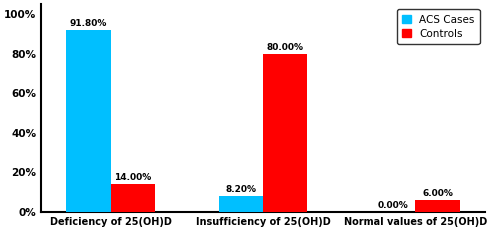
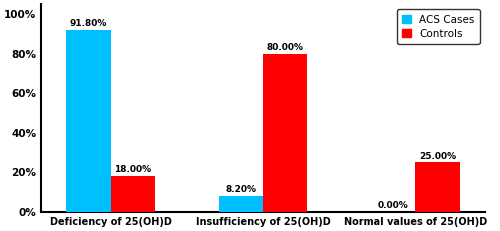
Controls/Deficiency of 25(OH)D: 14.00% -> 18.00%
Controls/Normal values of 25(OH)D: 6.00% -> 25.00%
